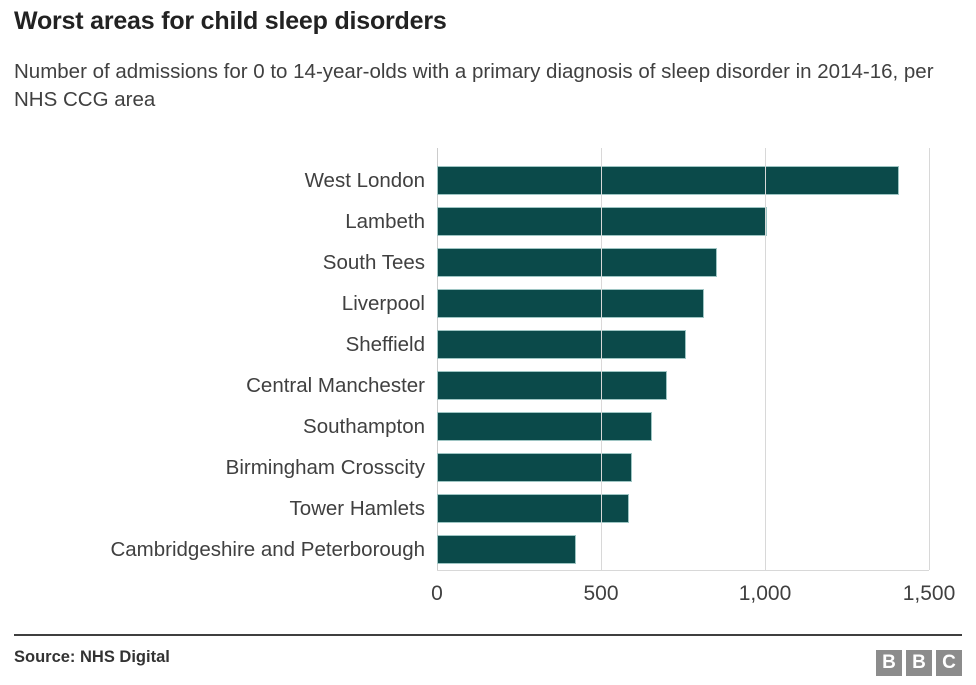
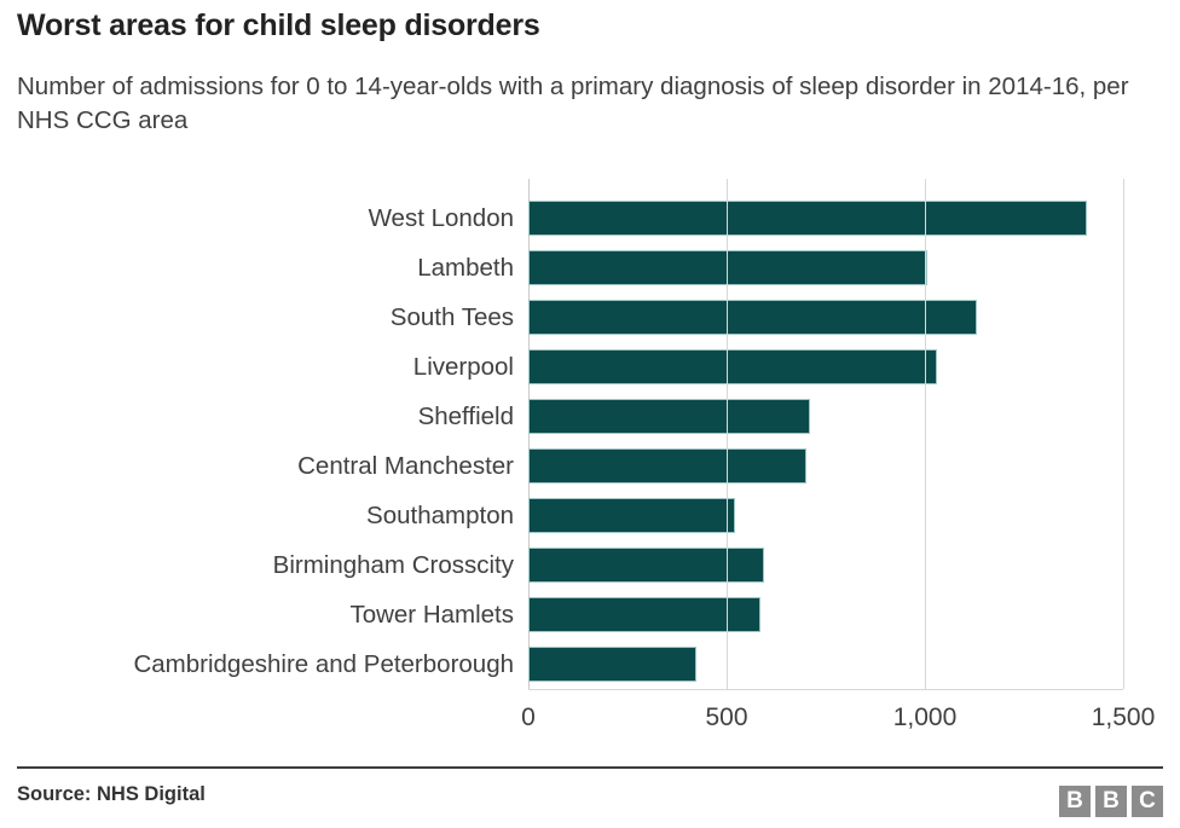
South Tees: 860 -> 1130
Liverpool: 820 -> 1030
Sheffield: 760 -> 710
Southampton: 660 -> 520
